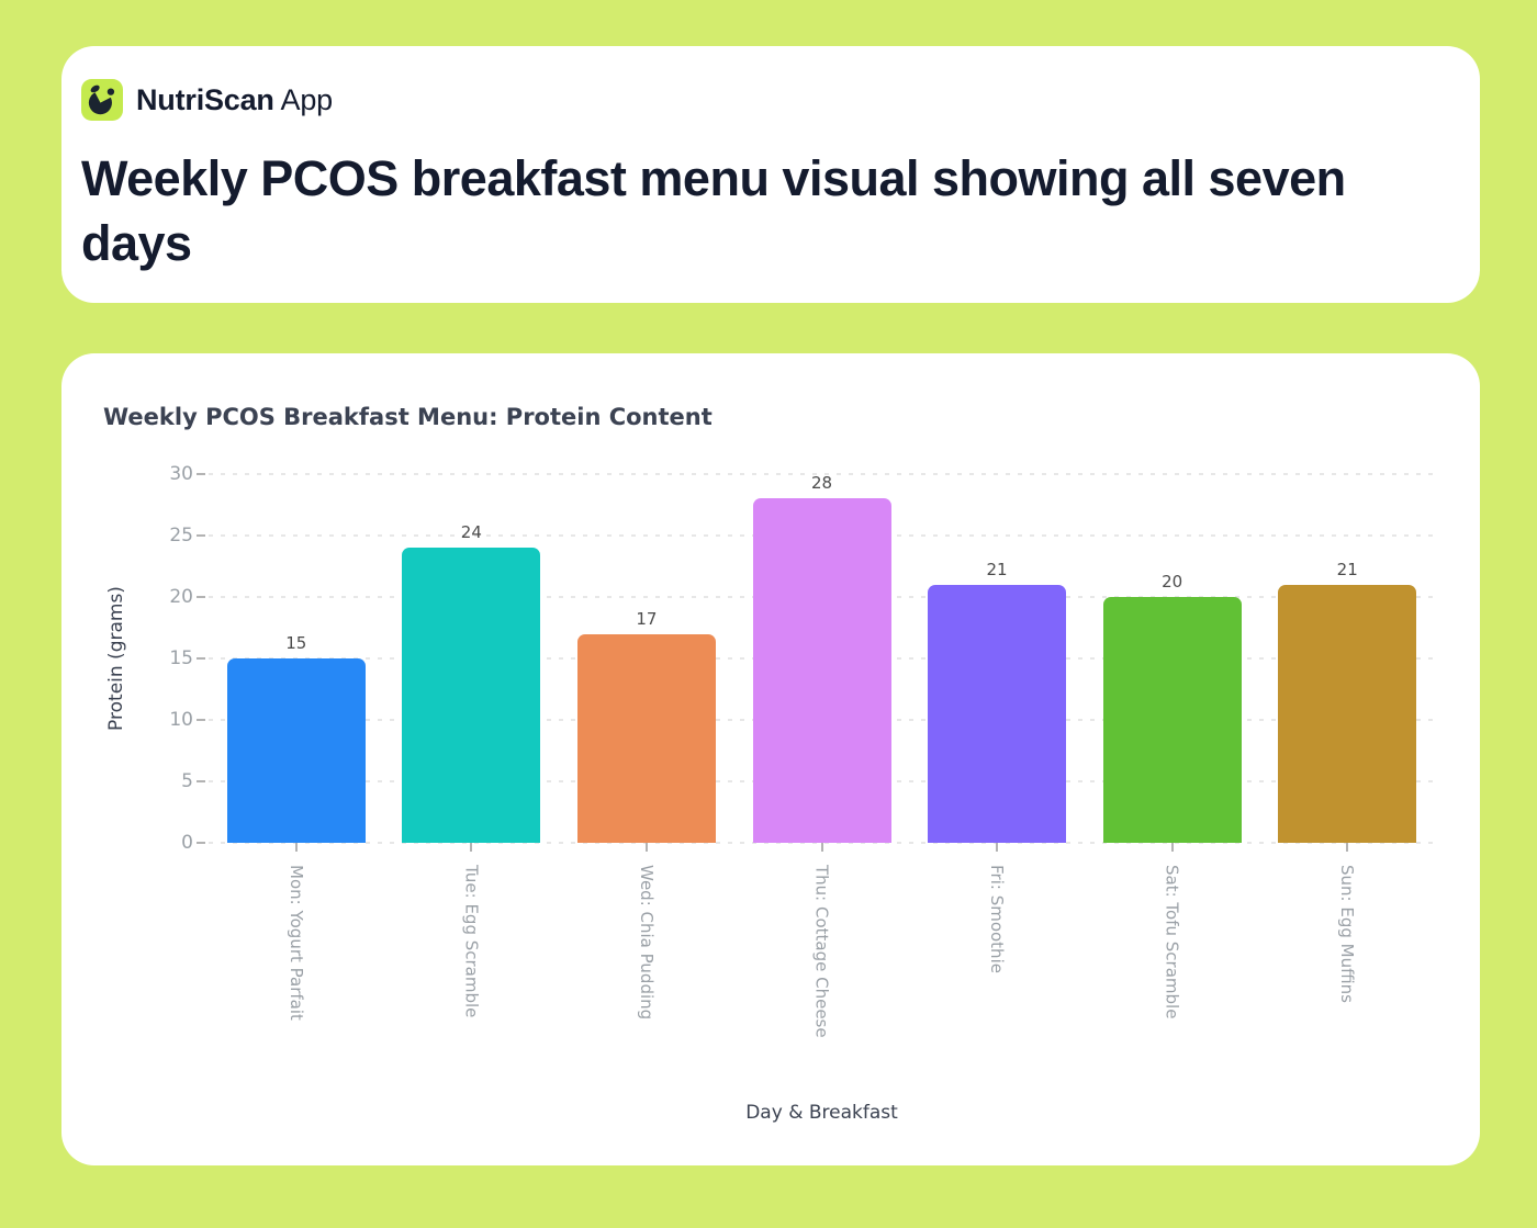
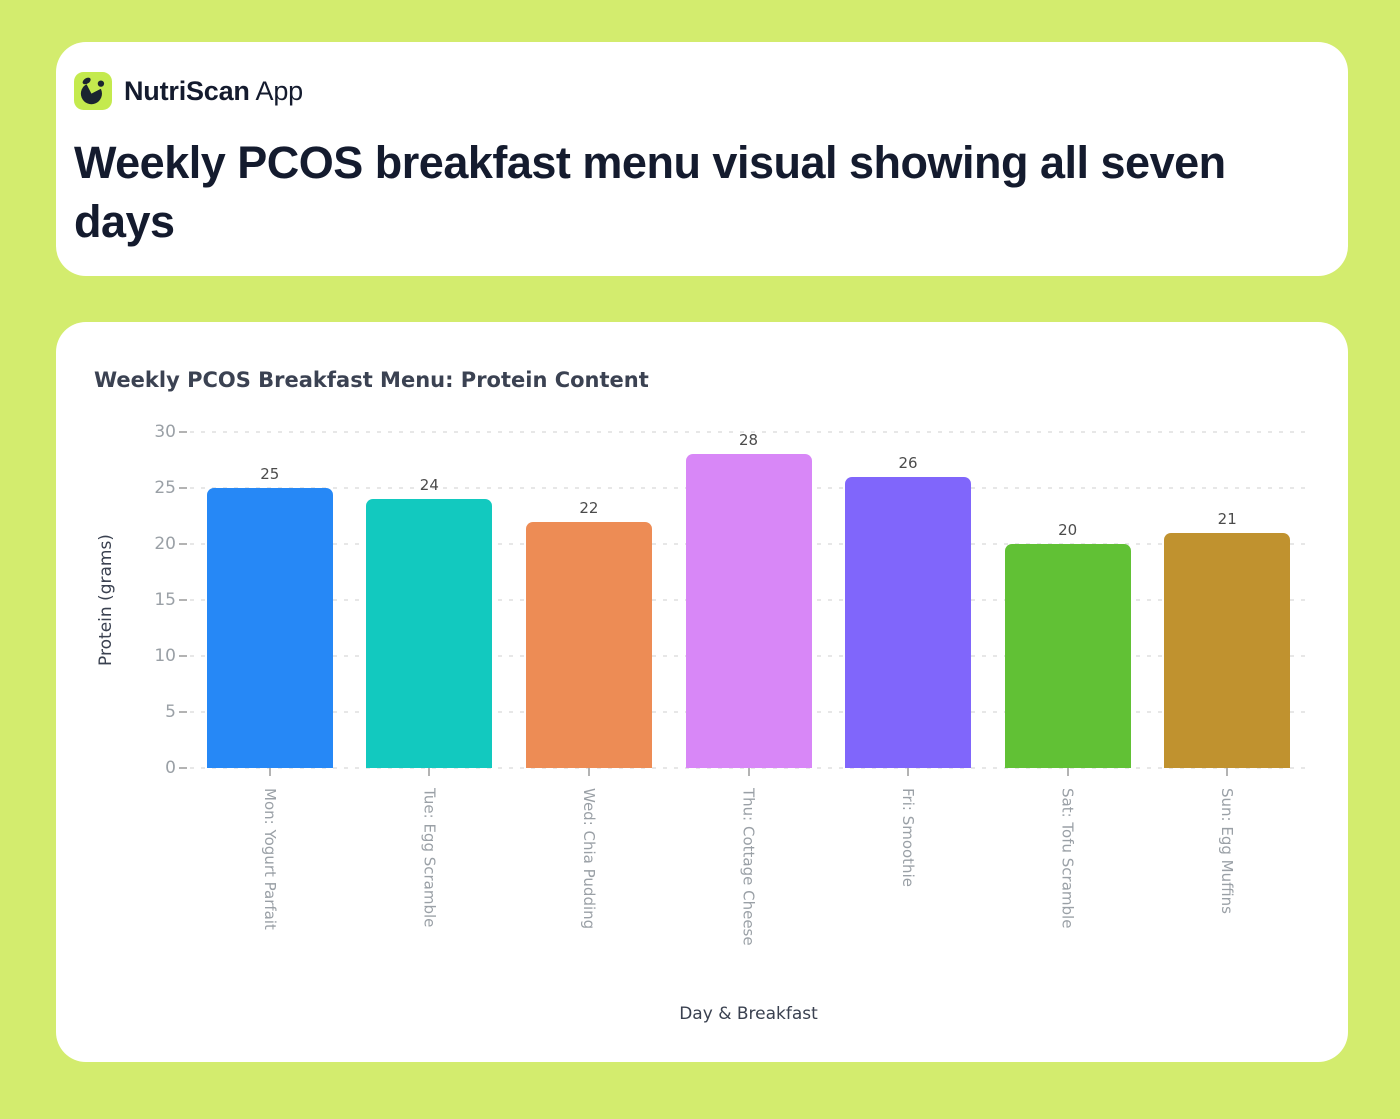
Mon: Yogurt Parfait: 15 -> 25
Wed: Chia Pudding: 17 -> 22
Fri: Smoothie: 21 -> 26
